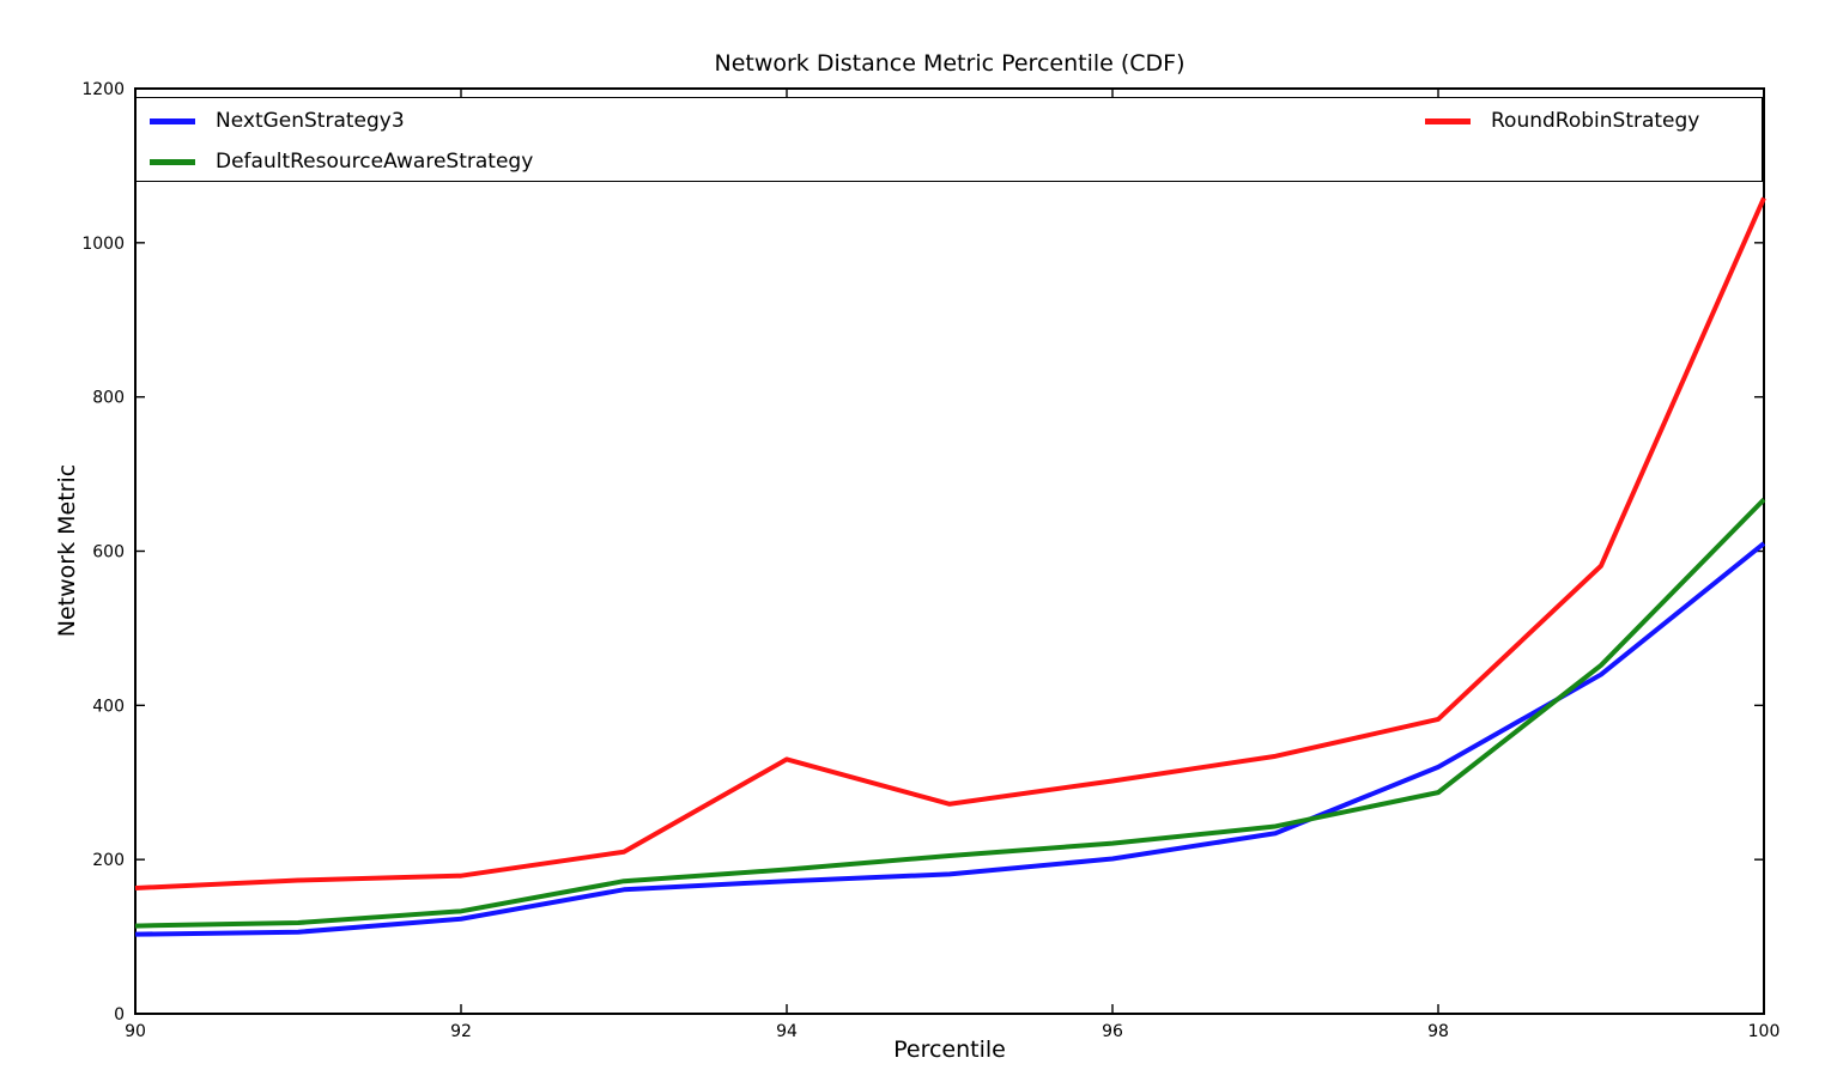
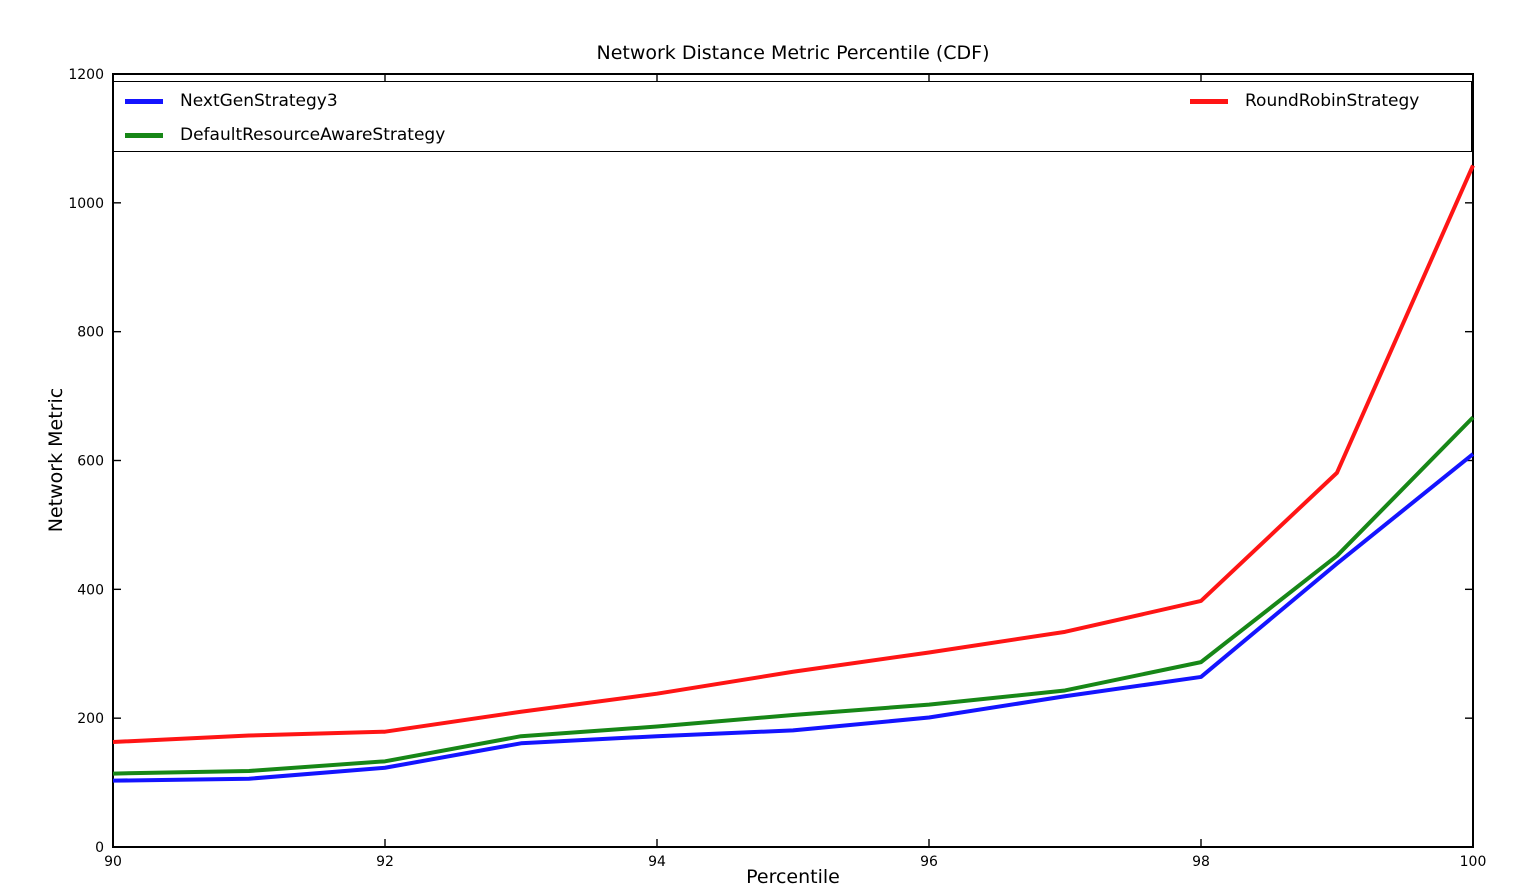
RoundRobinStrategy/94: 330 -> 240
NextGenStrategy3/98: 320 -> 260
